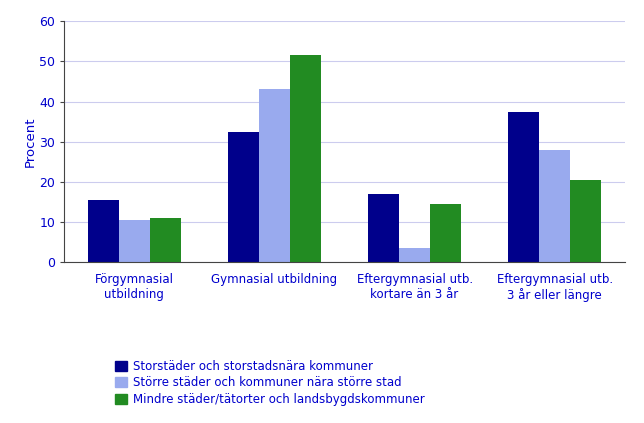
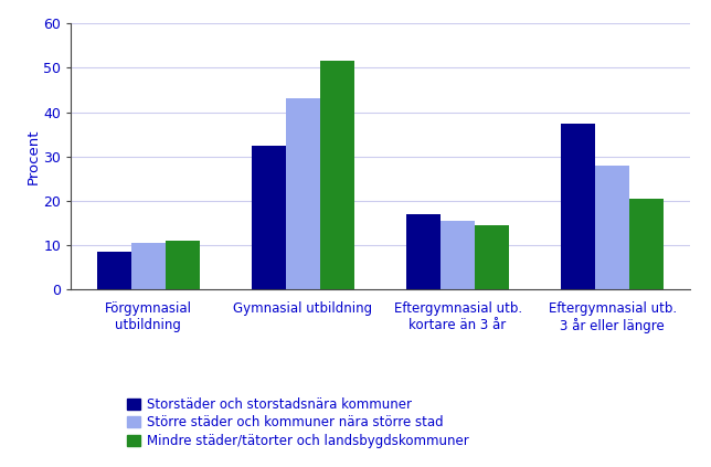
Storstäder och storstadsnära kommuner/Förgymnasial utbildning: 15.5 -> 8.5
Större städer och kommuner nära större stad/Eftergymnasial utb. kortare än 3 år: 3.5 -> 15.5
